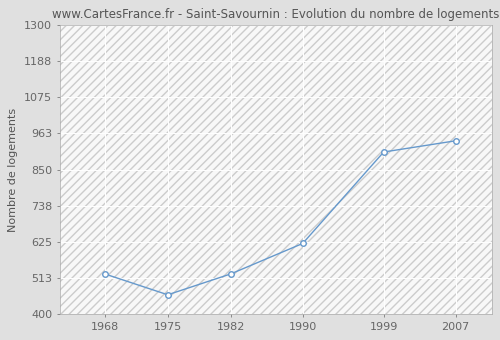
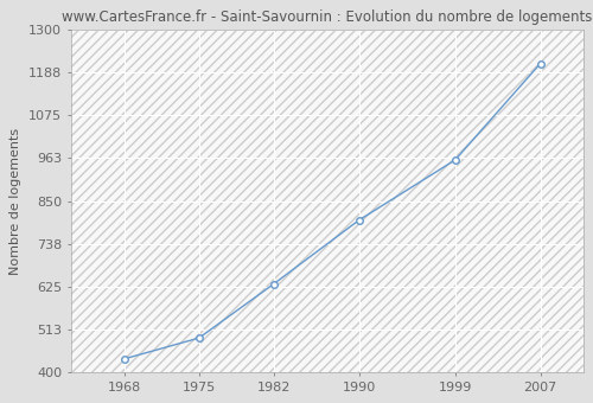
1968: 525 -> 435
1975: 460 -> 490
1982: 525 -> 632
1990: 620 -> 800
1999: 905 -> 958
2007: 940 -> 1212
